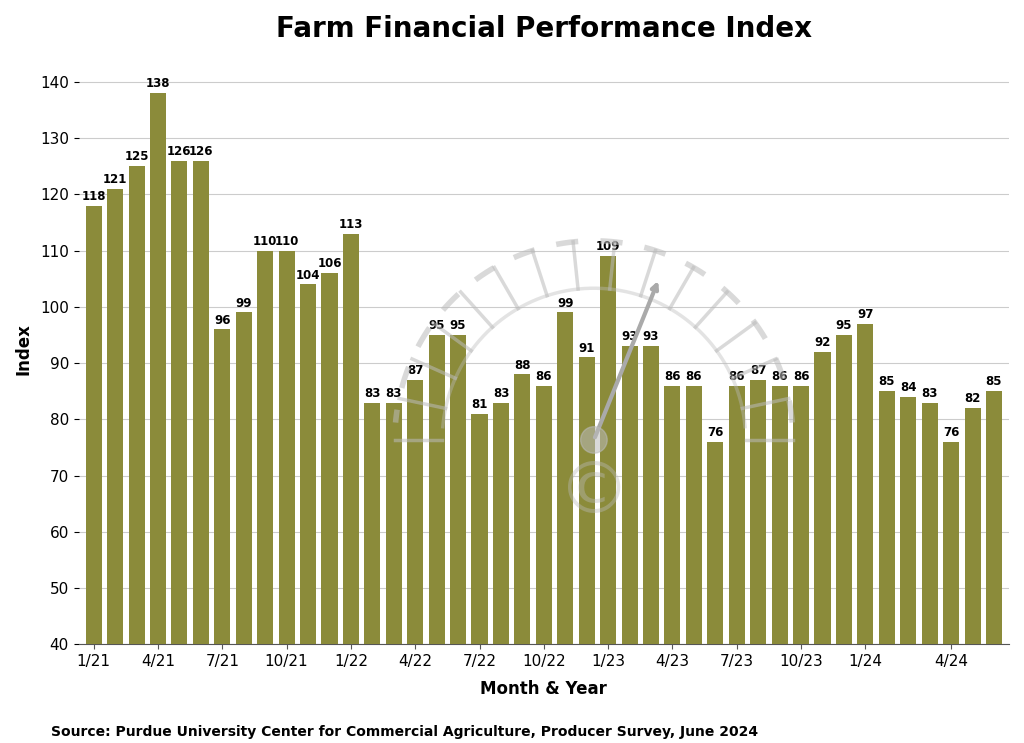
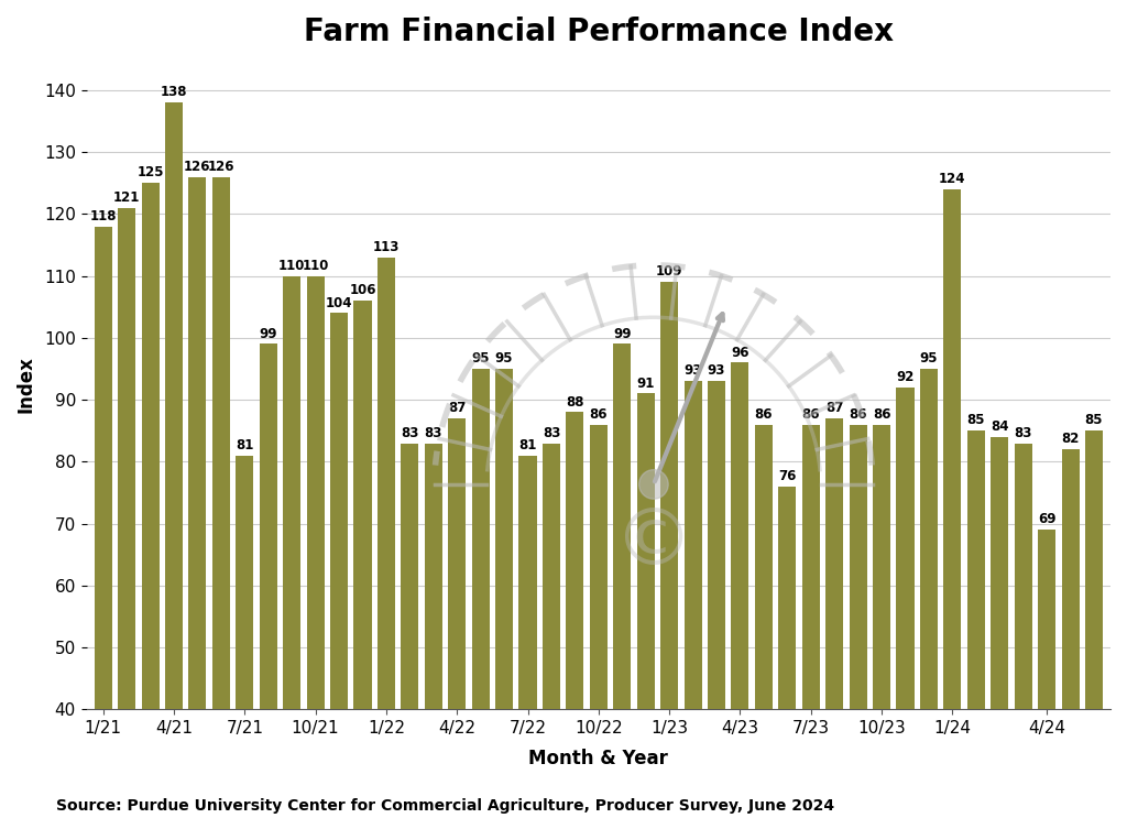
Farm Financial Performance Index/7/21: 96 -> 81
Farm Financial Performance Index/4/23: 86 -> 96
Farm Financial Performance Index/1/24: 97 -> 124
Farm Financial Performance Index/4/24: 76 -> 69
